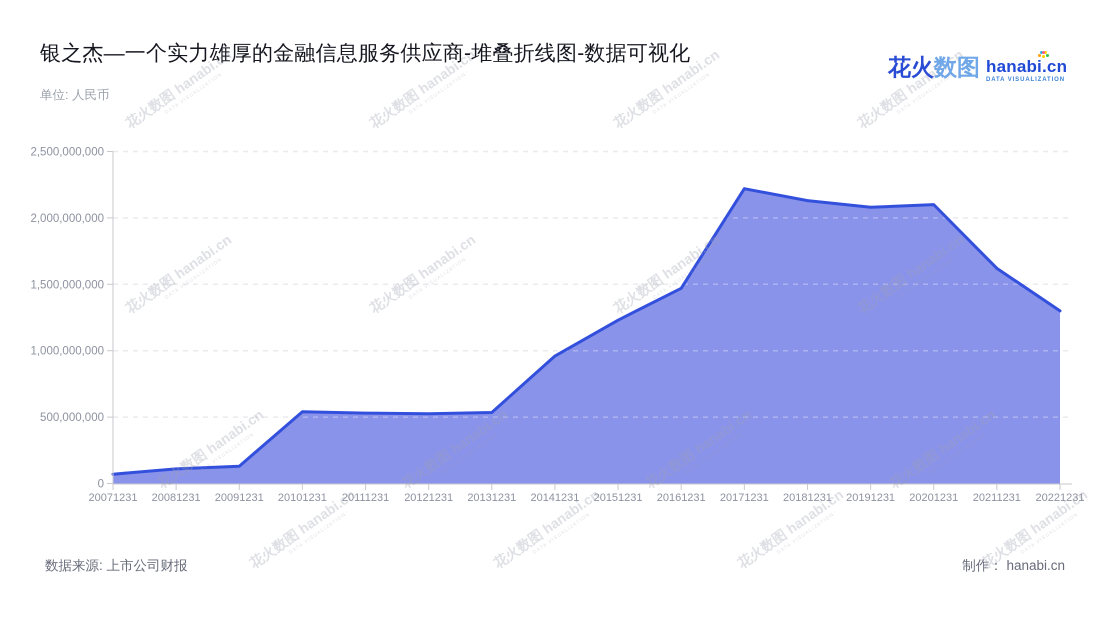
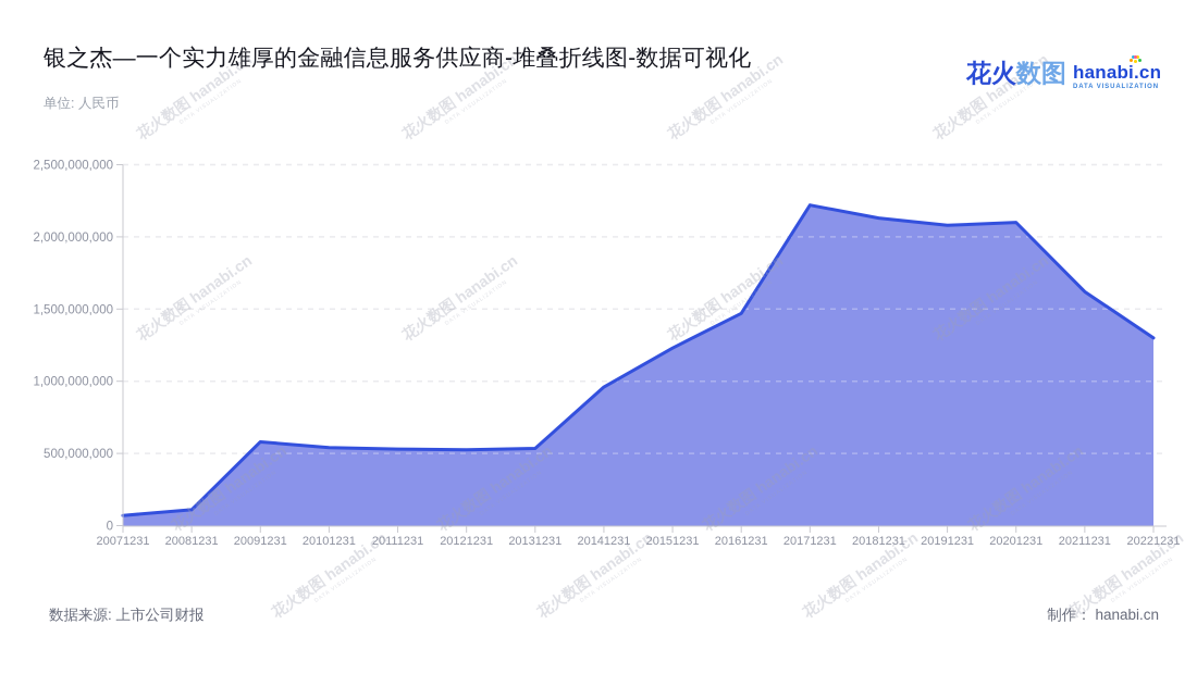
20091231: 130000000 -> 580000000
